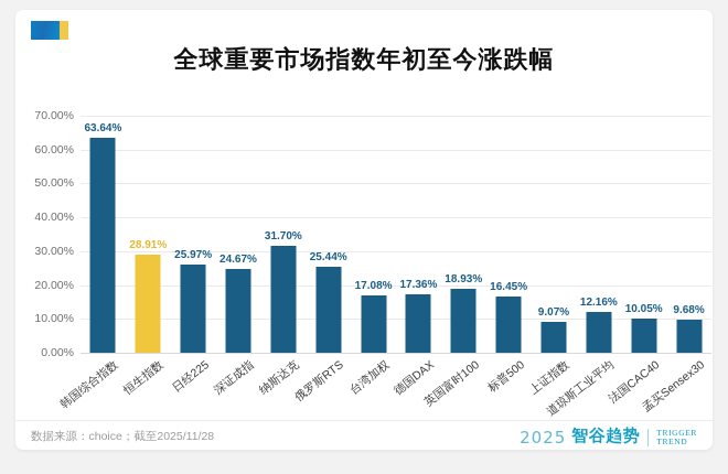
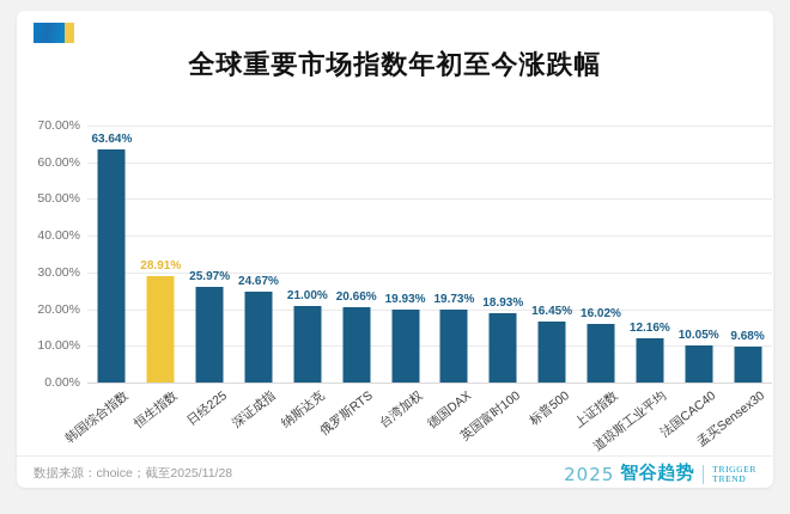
纳斯达克: 31.70% -> 21.00%
俄罗斯RTS: 25.44% -> 20.66%
台湾加权: 17.08% -> 19.93%
德国DAX: 17.36% -> 19.73%
上证指数: 9.07% -> 16.02%
